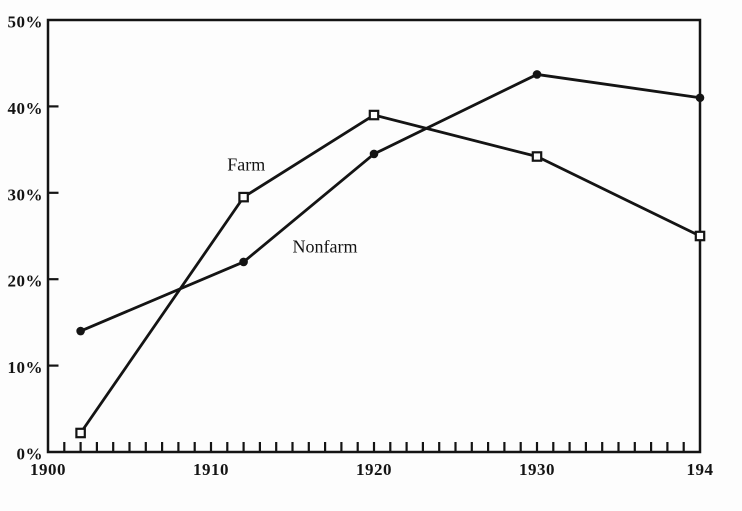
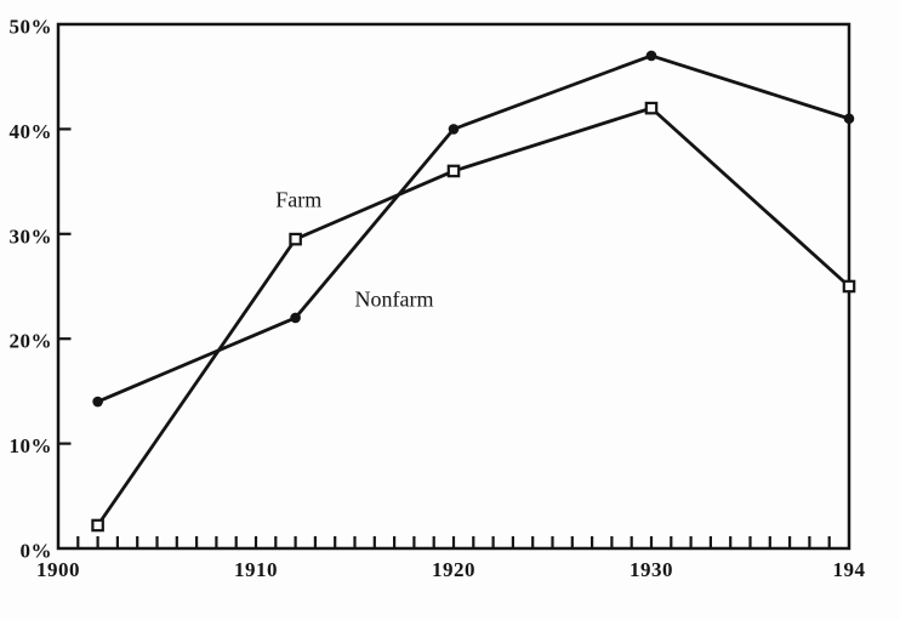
Farm/1920: 39% -> 36%
Nonfarm/1920: 34% -> 40%
Farm/1930: 34% -> 42%
Nonfarm/1930: 44% -> 47%
